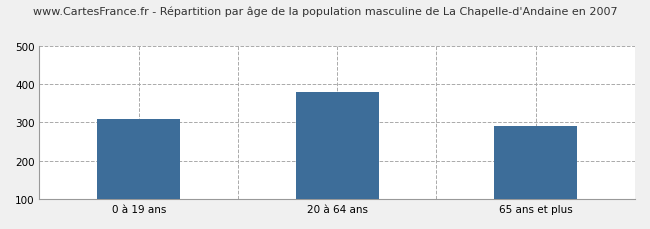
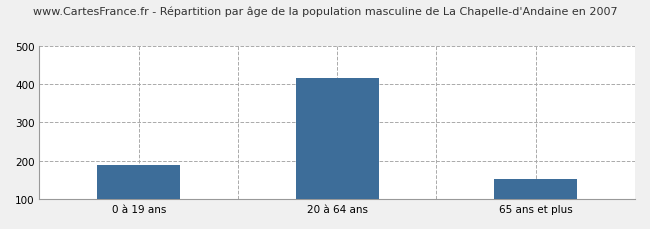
0 à 19 ans: 310 -> 188
20 à 64 ans: 380 -> 415
65 ans et plus: 290 -> 152
